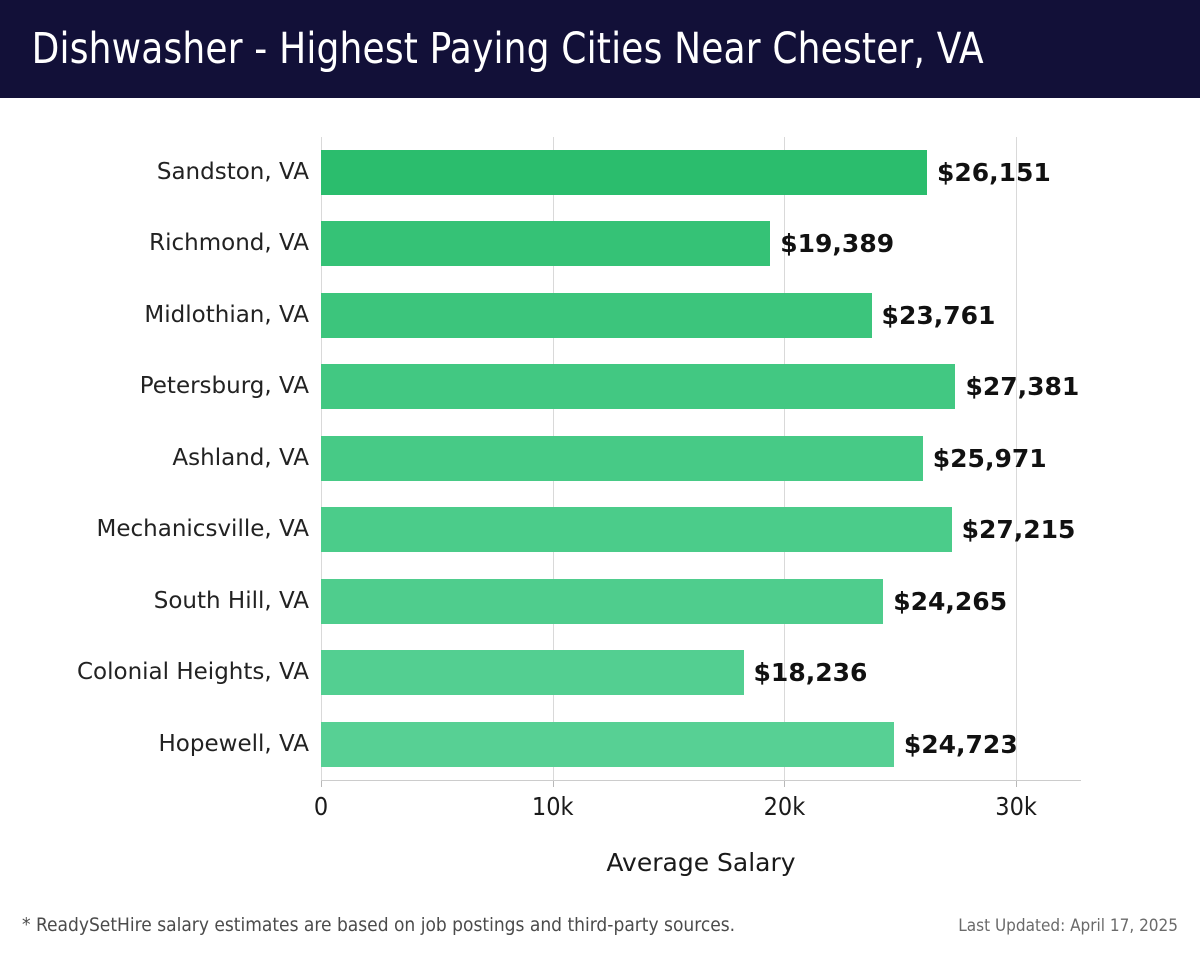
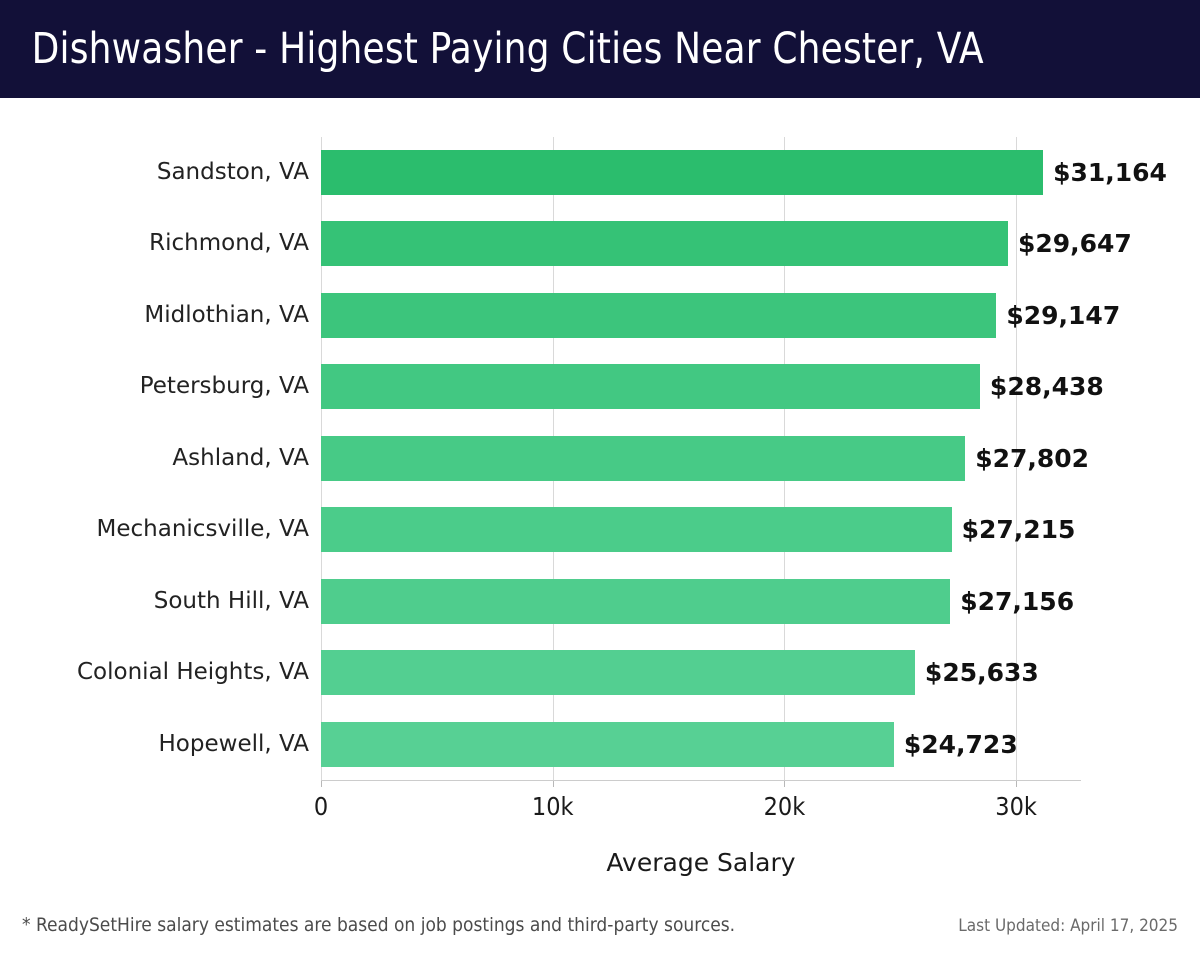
Sandston, VA: $26,151 -> $31,164
Richmond, VA: $19,389 -> $29,647
Midlothian, VA: $23,761 -> $29,147
Petersburg, VA: $27,381 -> $28,438
Ashland, VA: $25,971 -> $27,802
South Hill, VA: $24,265 -> $27,156
Colonial Heights, VA: $18,236 -> $25,633
